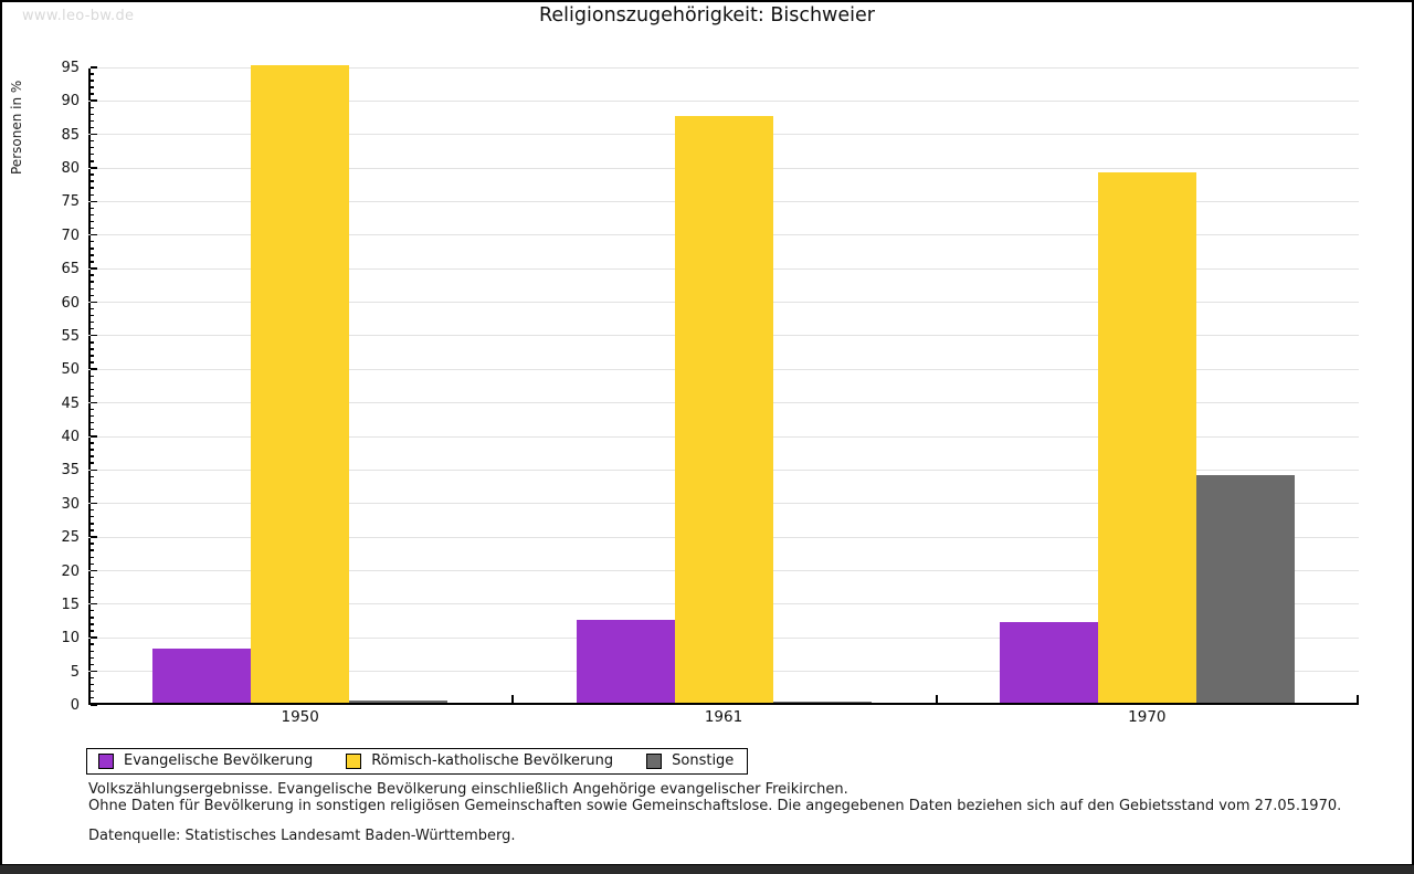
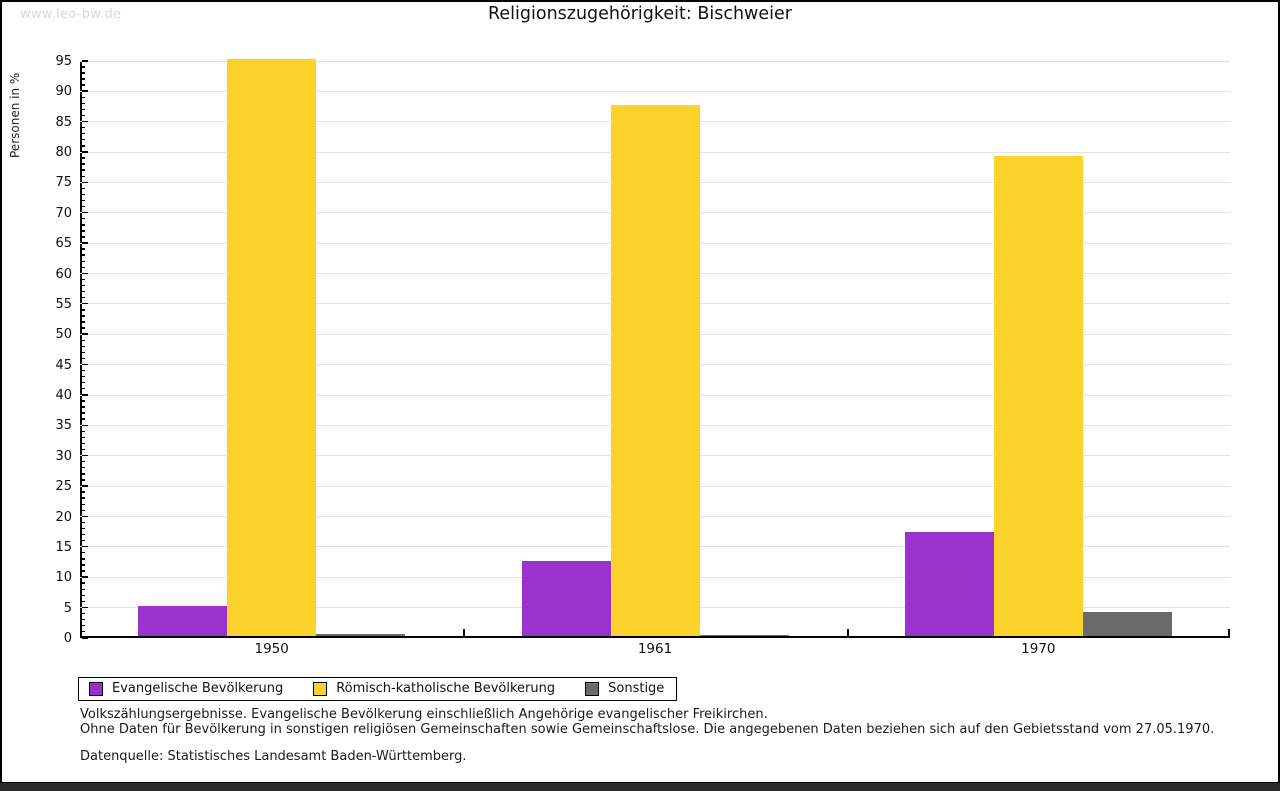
Evangelische Bevölkerung/1950: 8 -> 5
Evangelische Bevölkerung/1970: 12 -> 17
Sonstige/1970: 34 -> 4
